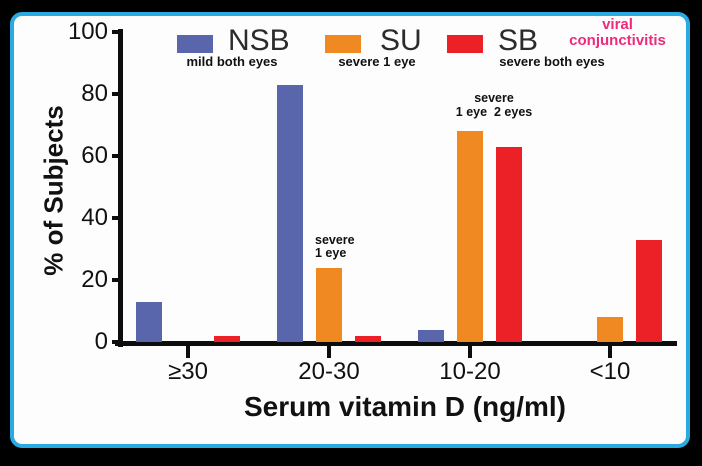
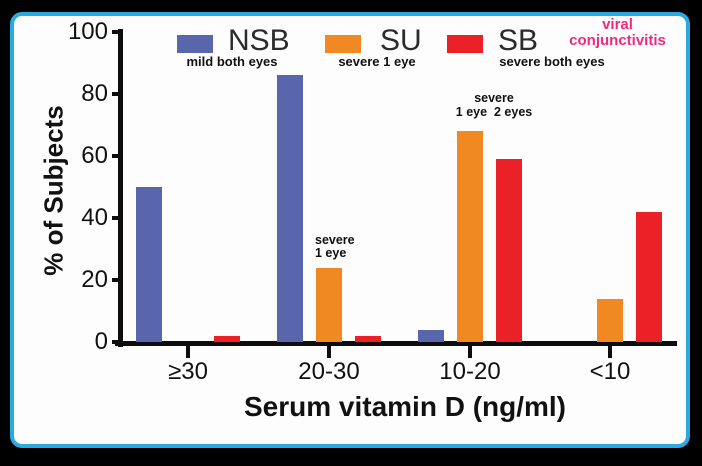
NSB/≥30: 13 -> 50
NSB/20-30: 83 -> 86
SB/10-20: 63 -> 59
SU/<10: 8 -> 14
SB/<10: 33 -> 42
